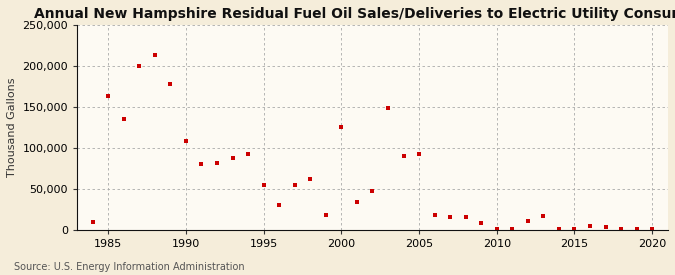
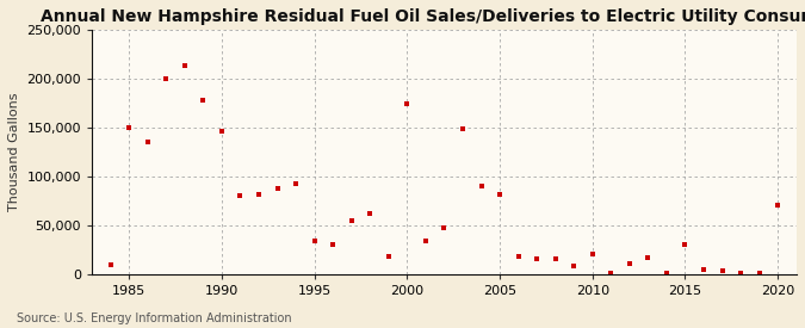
1985: 163,000 -> 150,000
1990: 108,000 -> 146,000
1995: 55,000 -> 34,000
2000: 125,000 -> 174,000
2005: 93,000 -> 82,000
2010: 1,000 -> 20,000
2015: 1,000 -> 30,000
2020: 0 -> 70,000
